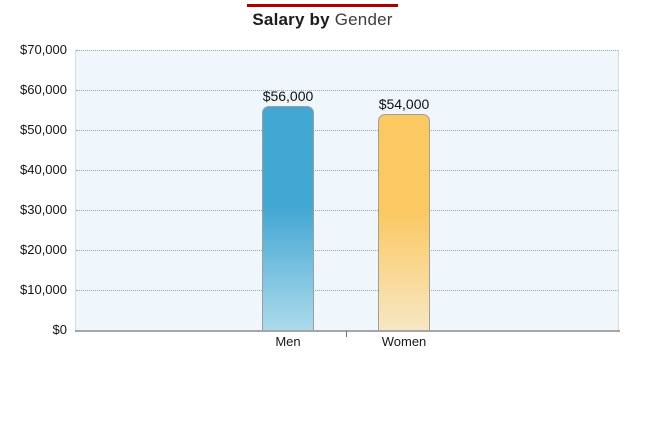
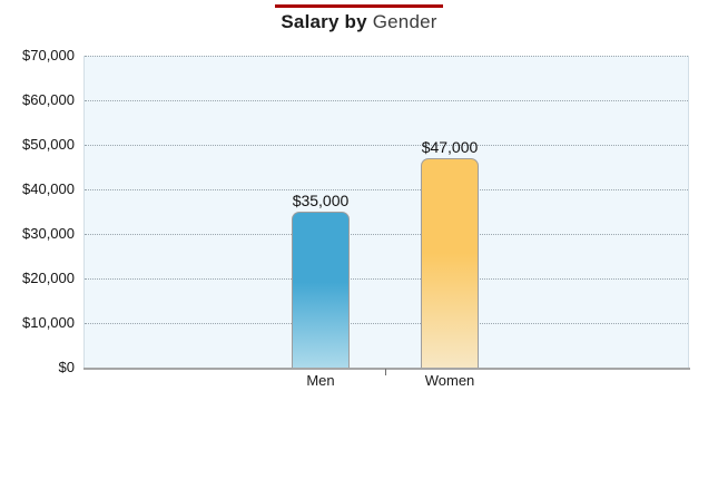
Men: $56,000 -> $35,000
Women: $54,000 -> $47,000
